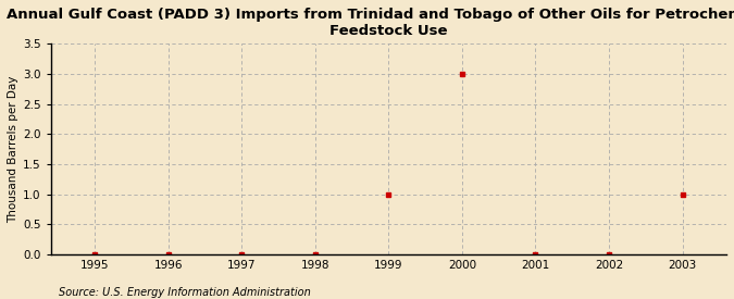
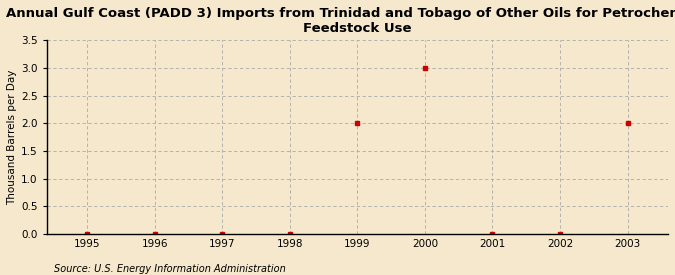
1999: 1 -> 2
2003: 1 -> 2
